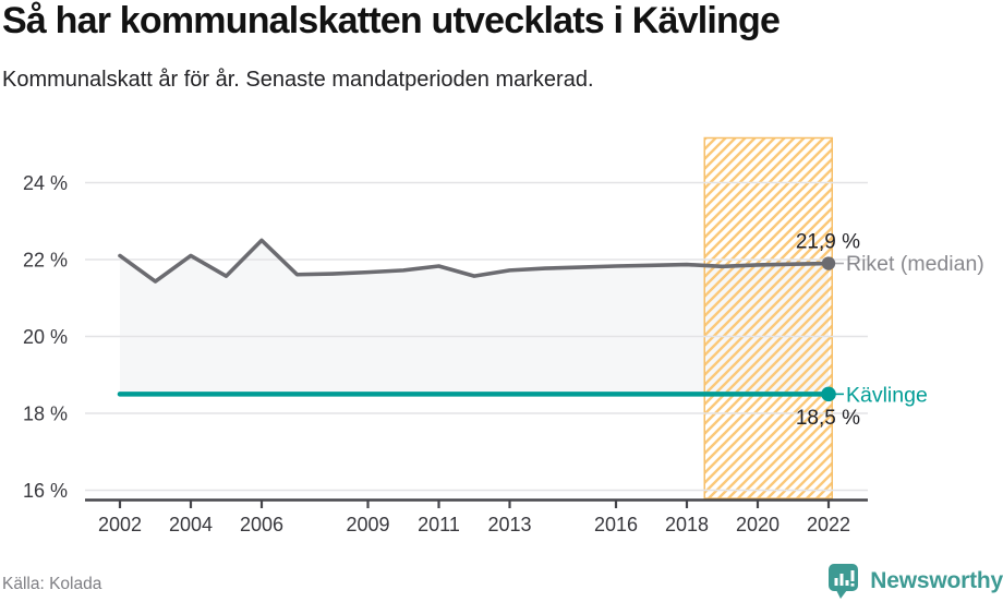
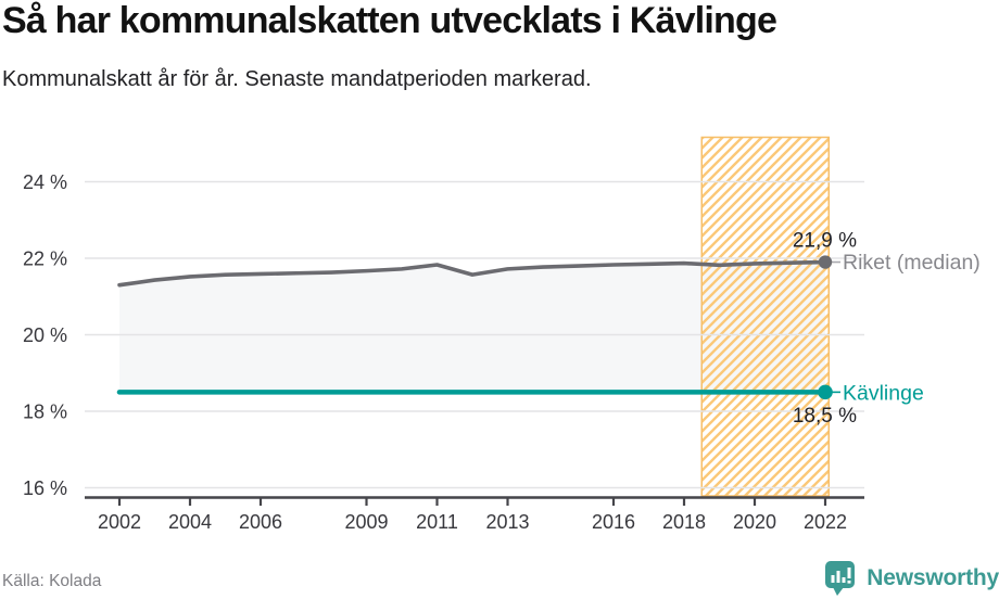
Riket (median)/2002: 22.1% -> 21.3%
Riket (median)/2004: 22.1% -> 21.5%
Riket (median)/2006: 22.5% -> 21.6%
